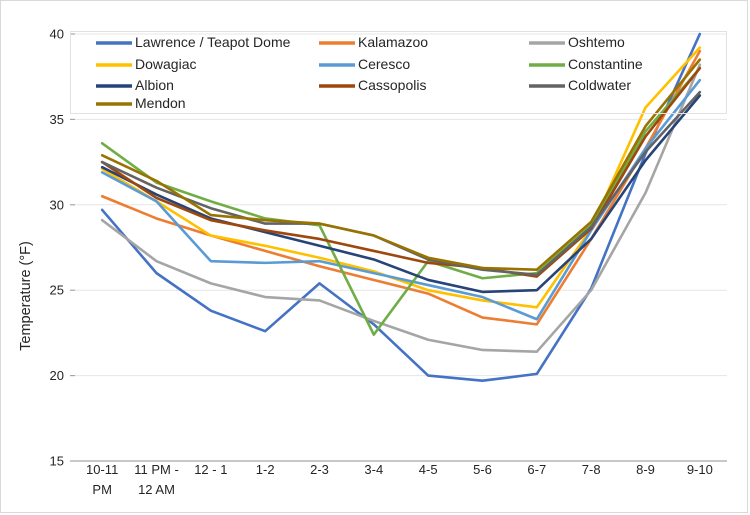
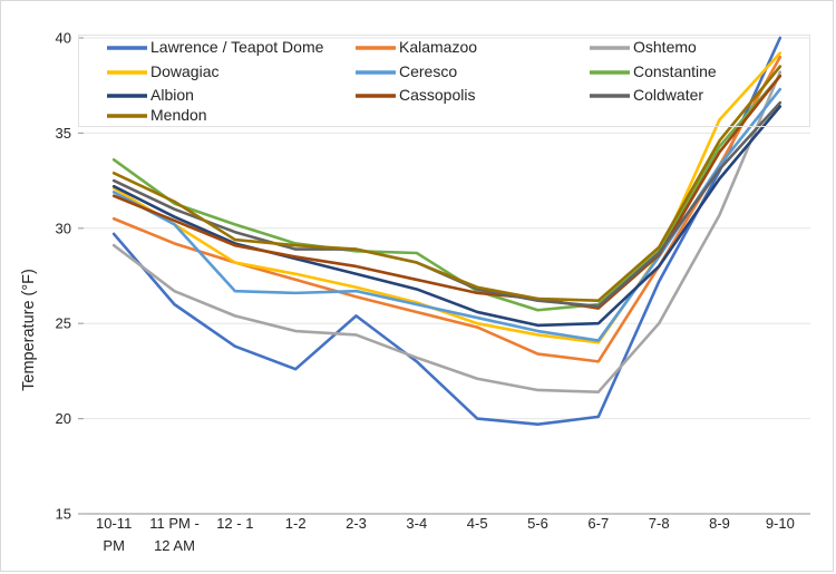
Cassopolis/10-11 PM: 32.5 -> 31.7
Constantine/3-4: 22.4 -> 28.7
Ceresco/6-7: 23.3 -> 24.1
Lawrence / Teapot Dome/7-8: 25.1 -> 27.2
